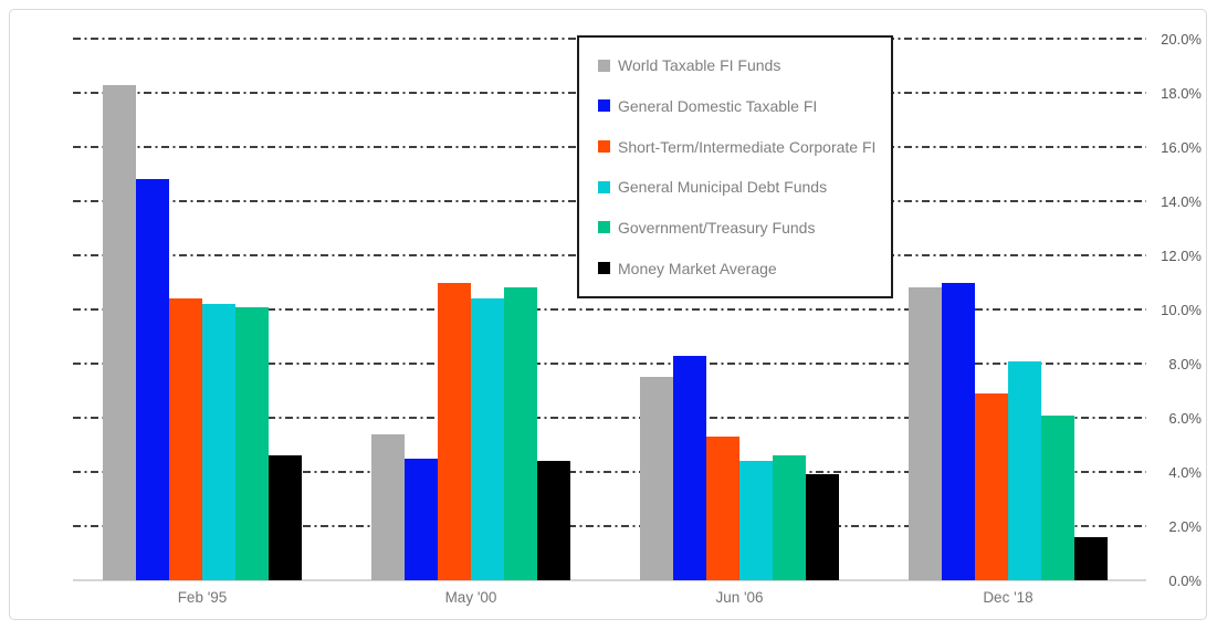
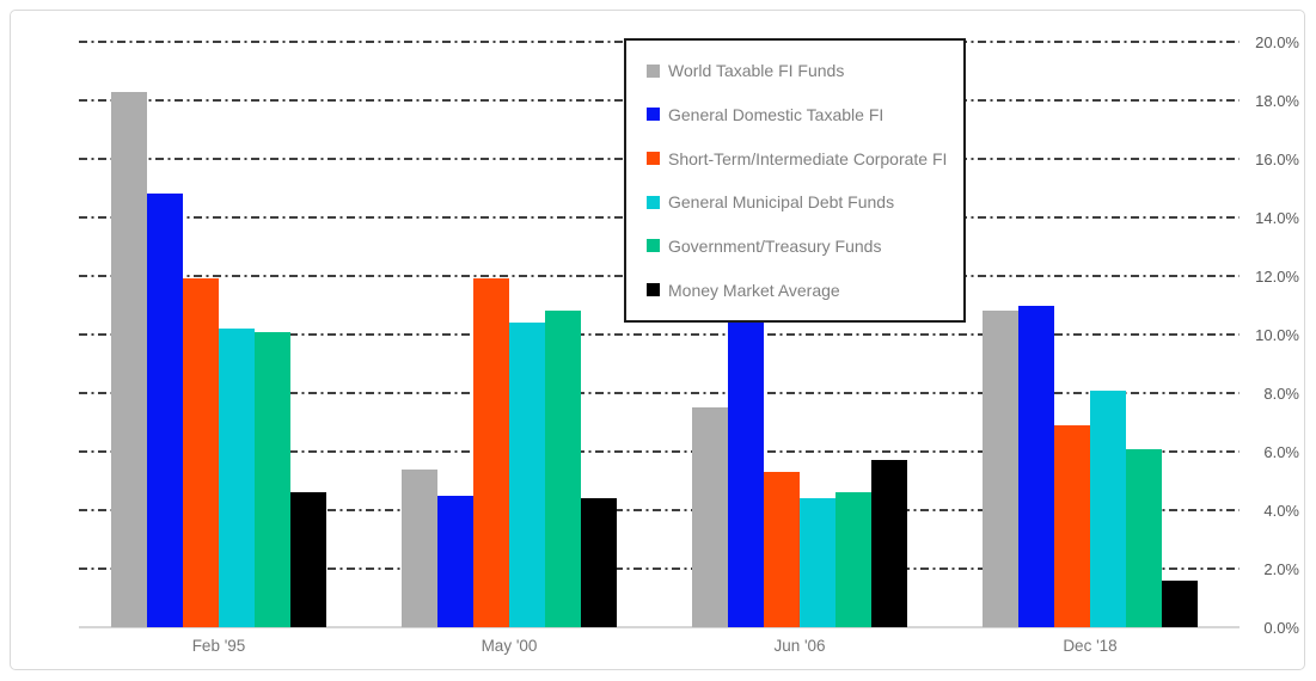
Short-Term/Intermediate Corporate FI/Feb '95: 10.4% -> 11.9%
Short-Term/Intermediate Corporate FI/May '00: 11.0% -> 11.9%
General Domestic Taxable FI/Jun '06: 8.3% -> 10.6%
Money Market Average/Jun '06: 3.9% -> 5.7%
